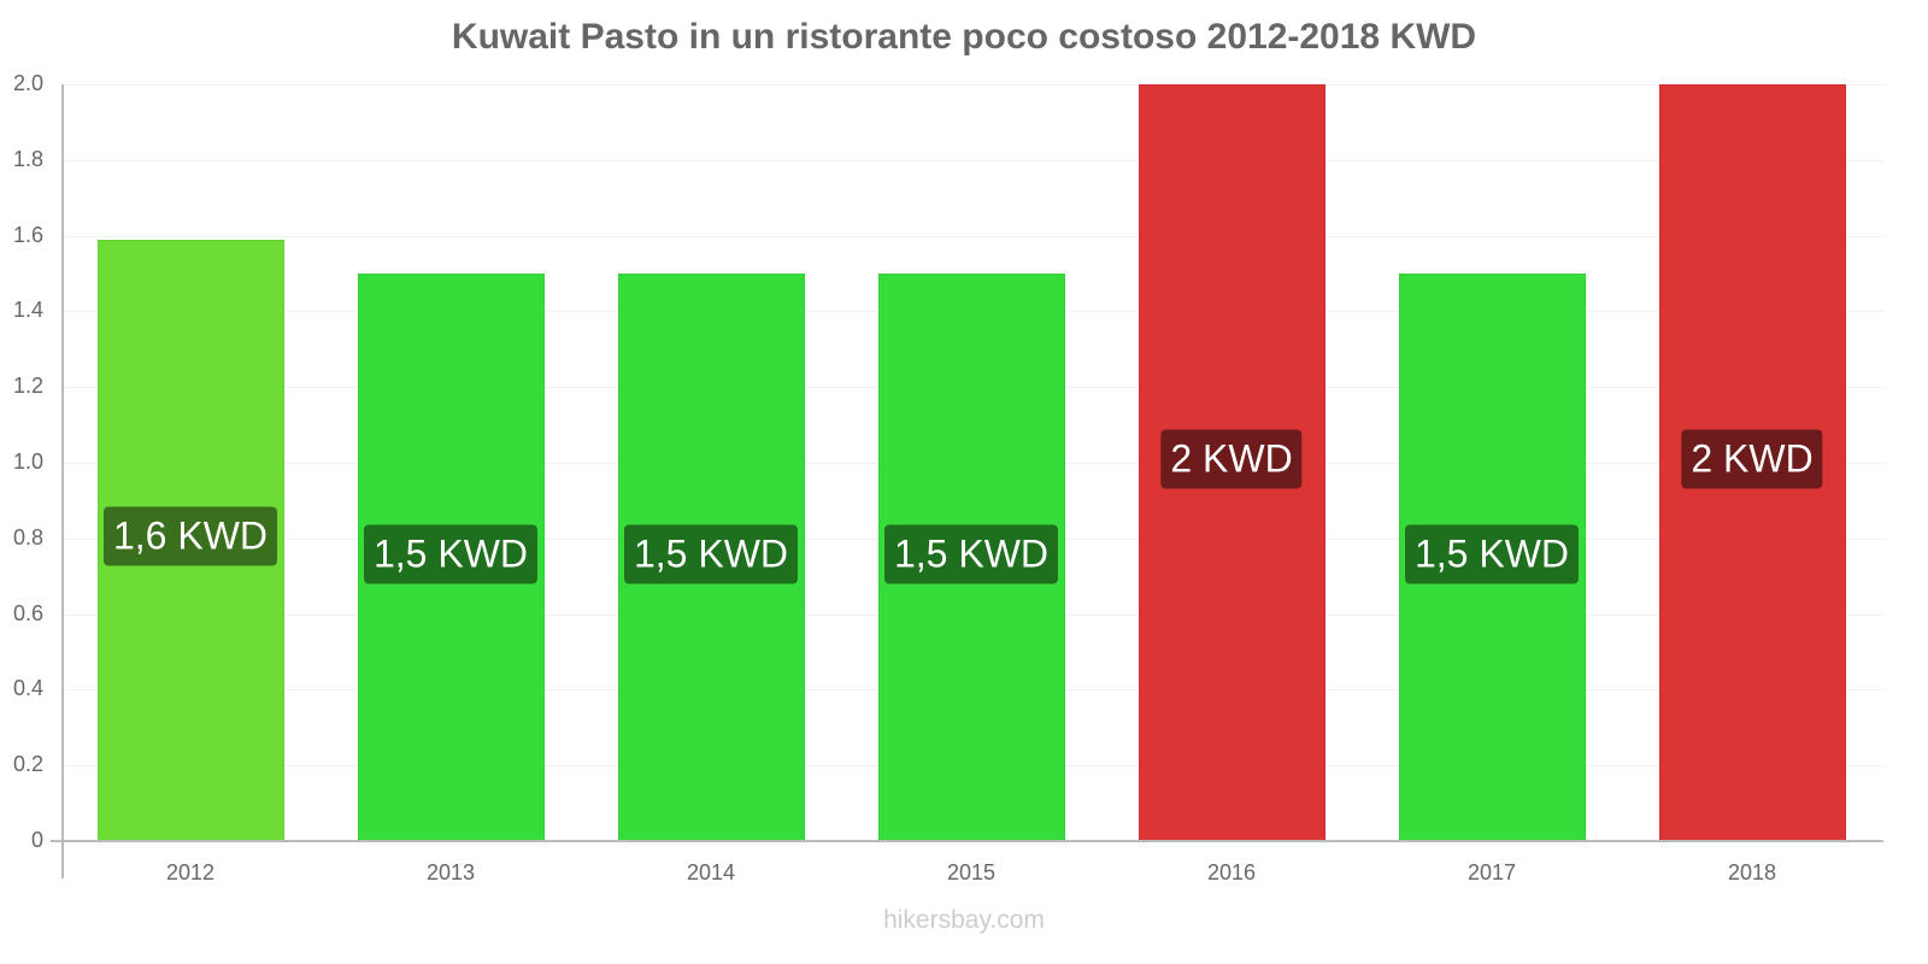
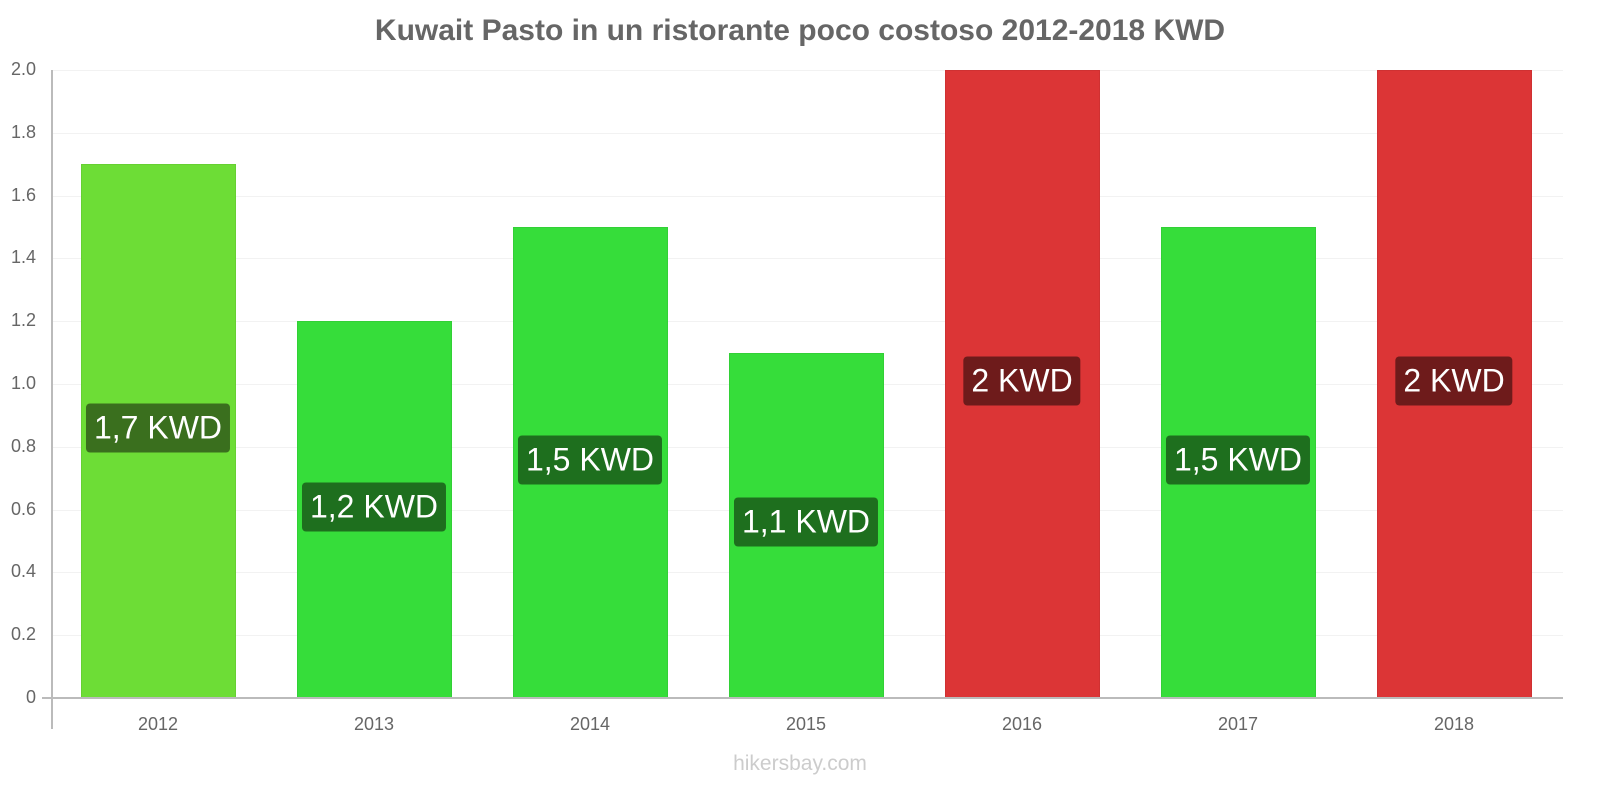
2012: 1,6 -> 1,7
2013: 1,5 -> 1,2
2015: 1,5 -> 1,1
